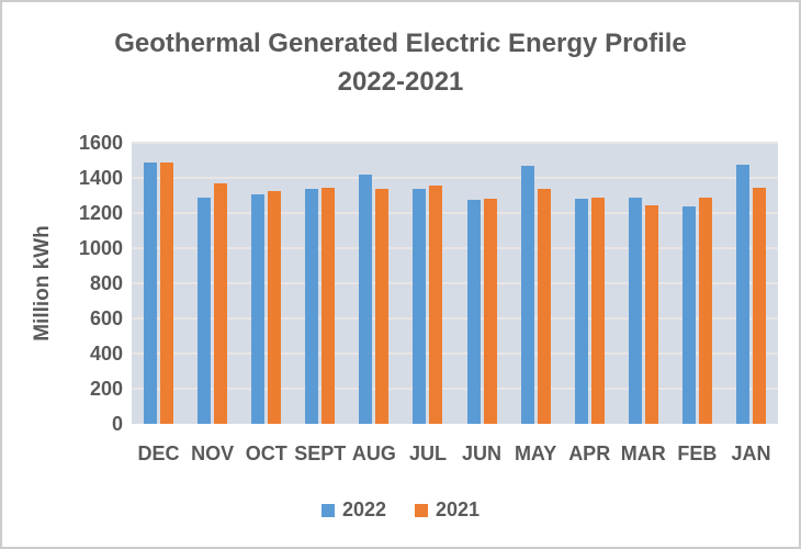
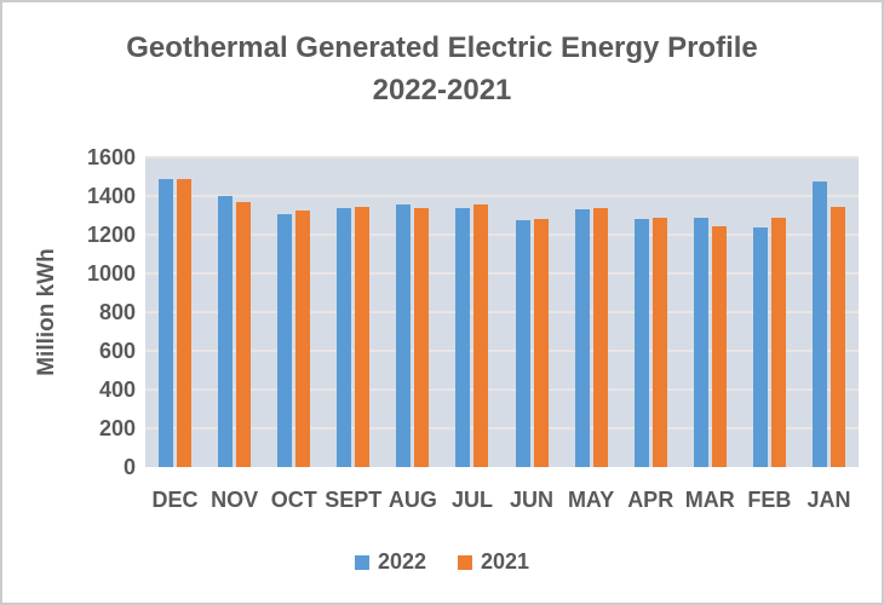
2022/NOV: 1290 -> 1400
2022/AUG: 1420 -> 1360
2022/MAY: 1470 -> 1330
